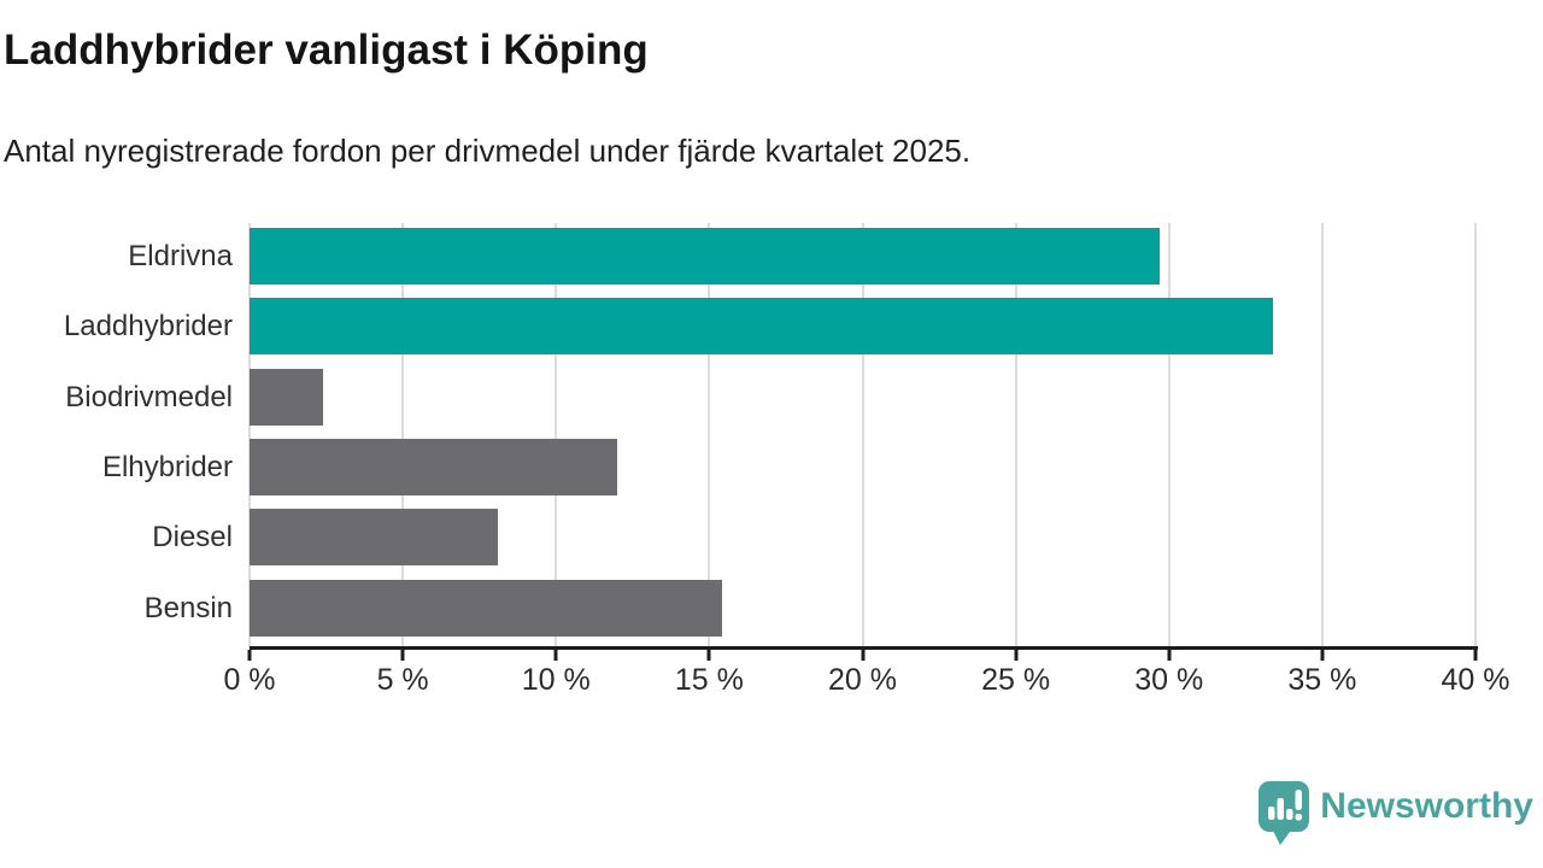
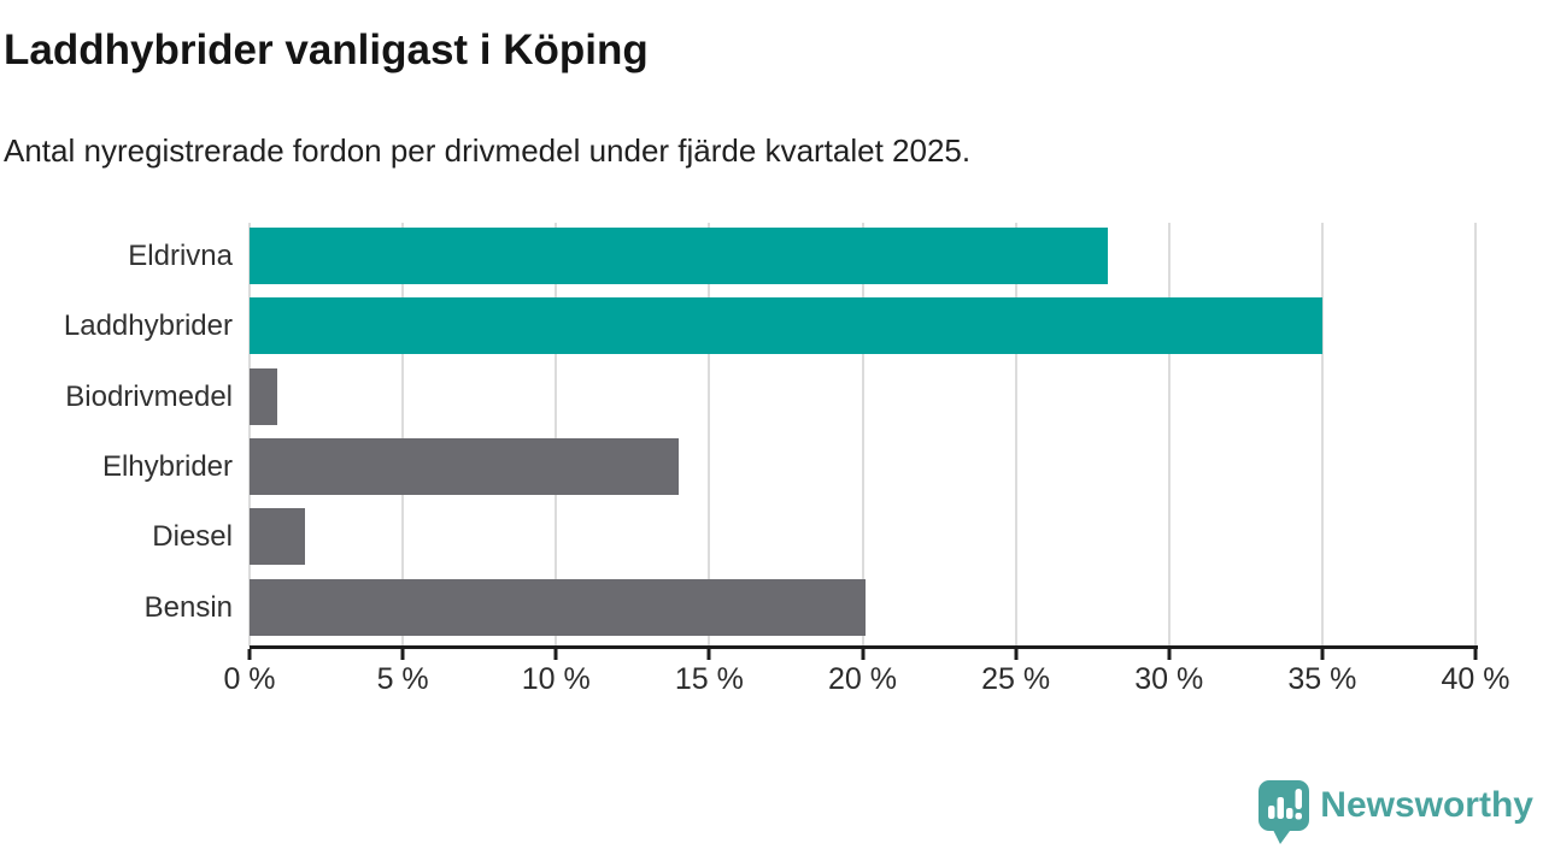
Eldrivna: 29.7% -> 28.0%
Laddhybrider: 33.4% -> 35.0%
Biodrivmedel: 2.4% -> 0.9%
Elhybrider: 12.0% -> 14.0%
Diesel: 8.1% -> 1.8%
Bensin: 15.4% -> 20.1%
